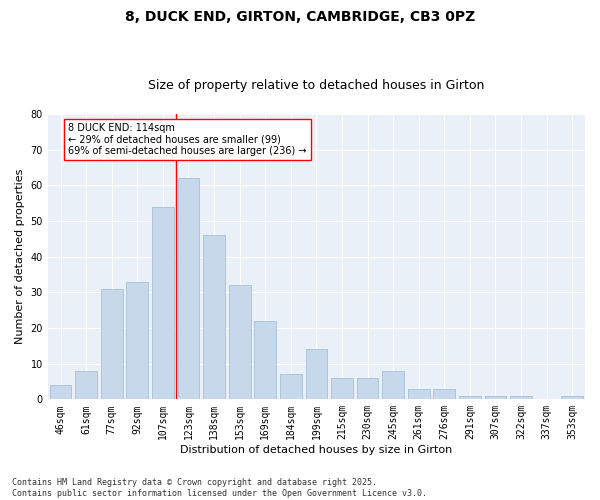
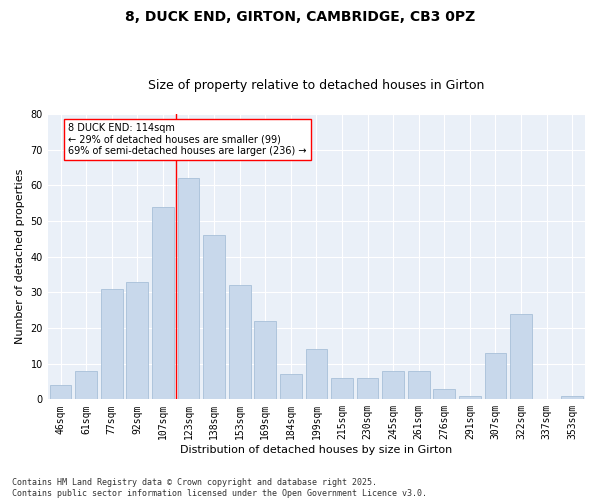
261sqm: 3 -> 8
307sqm: 1 -> 13
322sqm: 1 -> 24
